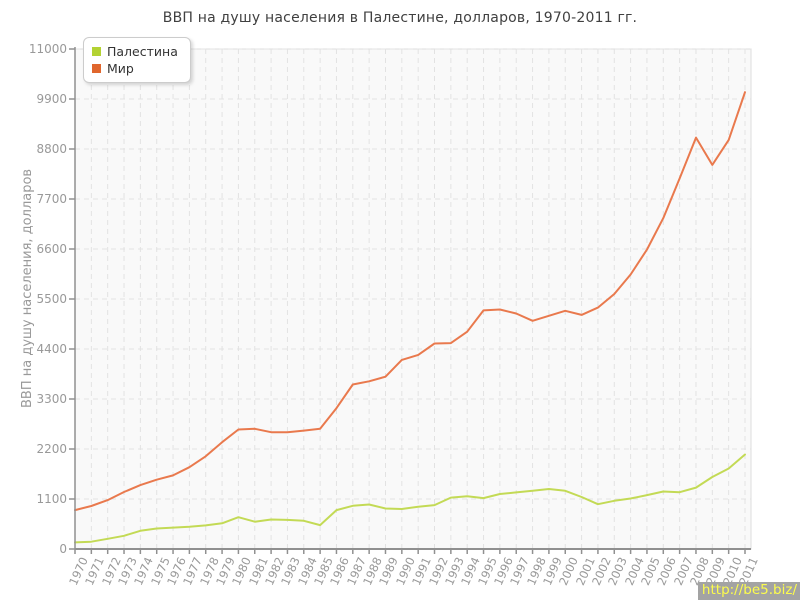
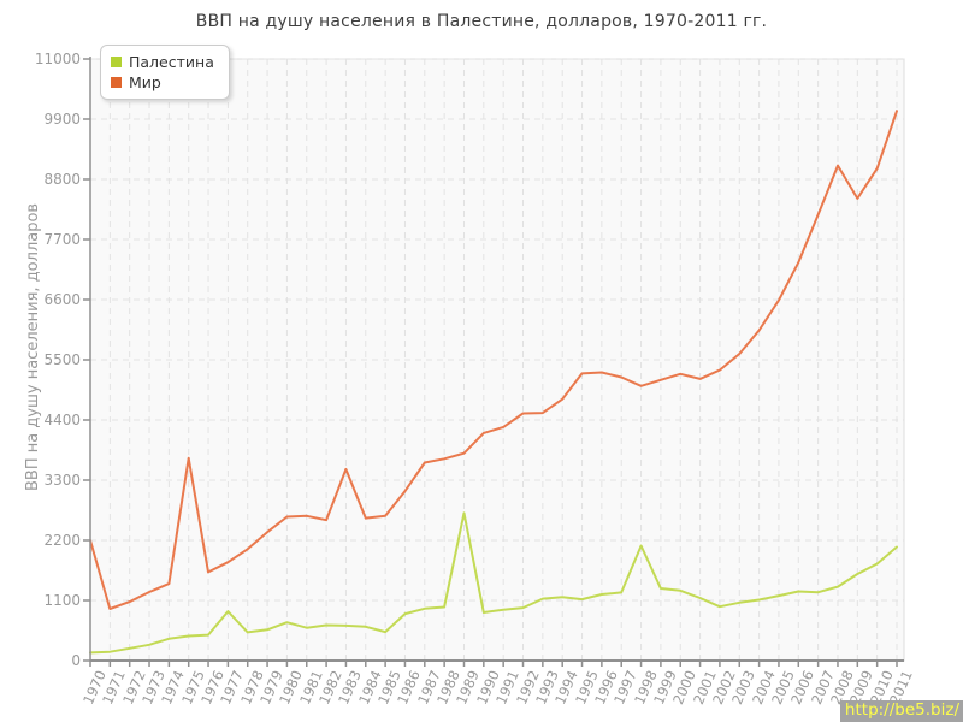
Мир/1970: 900 -> 2200
Мир/1975: 1500 -> 3700
Палестина/1977: 500 -> 900
Мир/1983: 2600 -> 3500
Палестина/1989: 900 -> 2700
Палестина/1998: 1300 -> 2100
